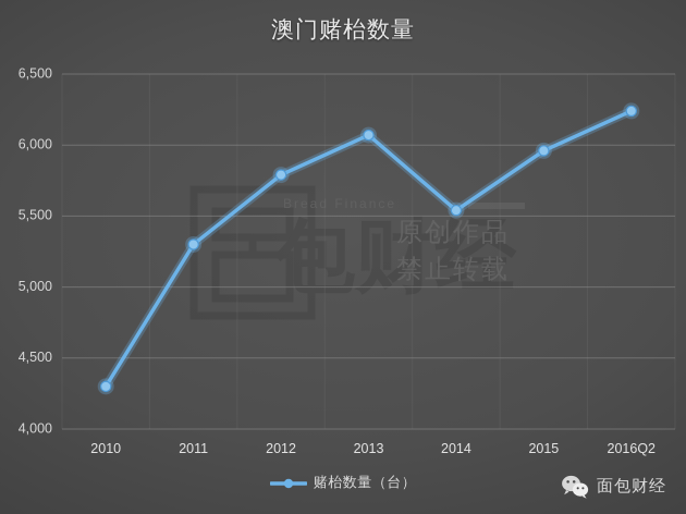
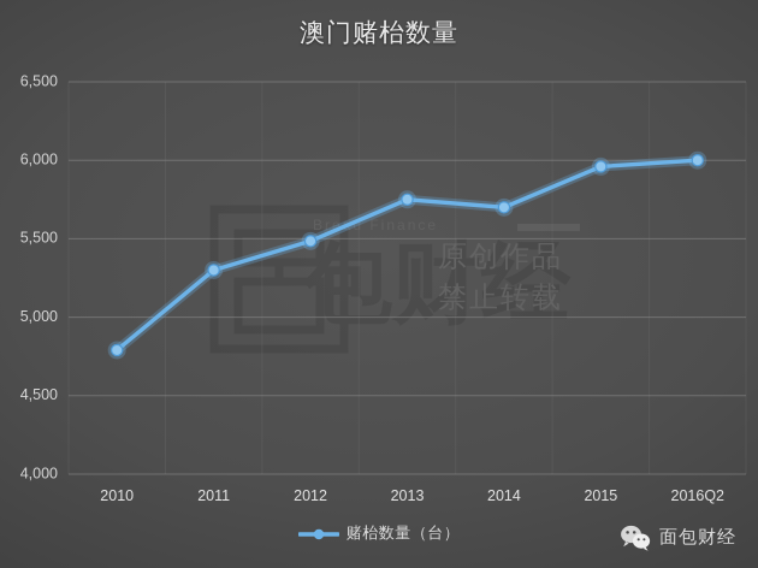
2010: 4300 -> 4790
2012: 5790 -> 5480
2013: 6070 -> 5750
2014: 5540 -> 5700
2016Q2: 6240 -> 6000
